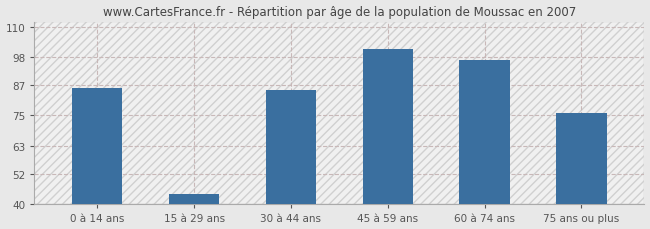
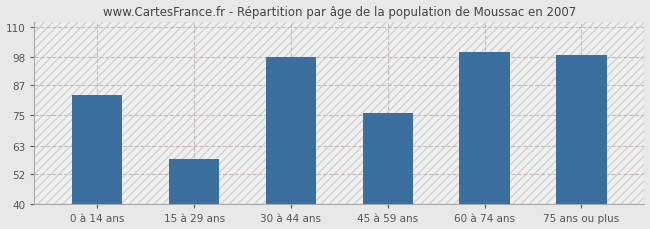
0 à 14 ans: 86 -> 83
15 à 29 ans: 44 -> 58
30 à 44 ans: 85 -> 98
45 à 59 ans: 101 -> 76
60 à 74 ans: 97 -> 100
75 ans ou plus: 76 -> 99
